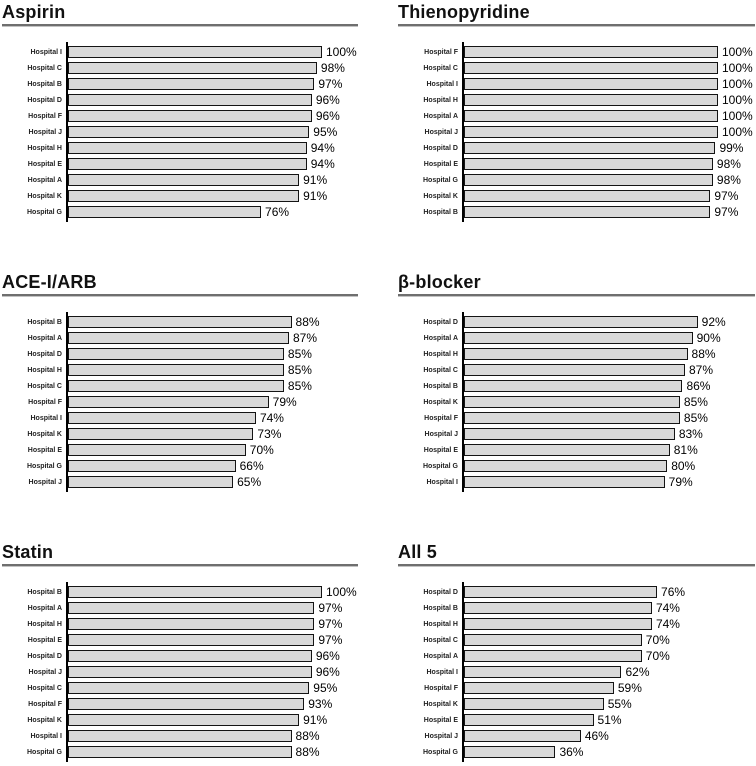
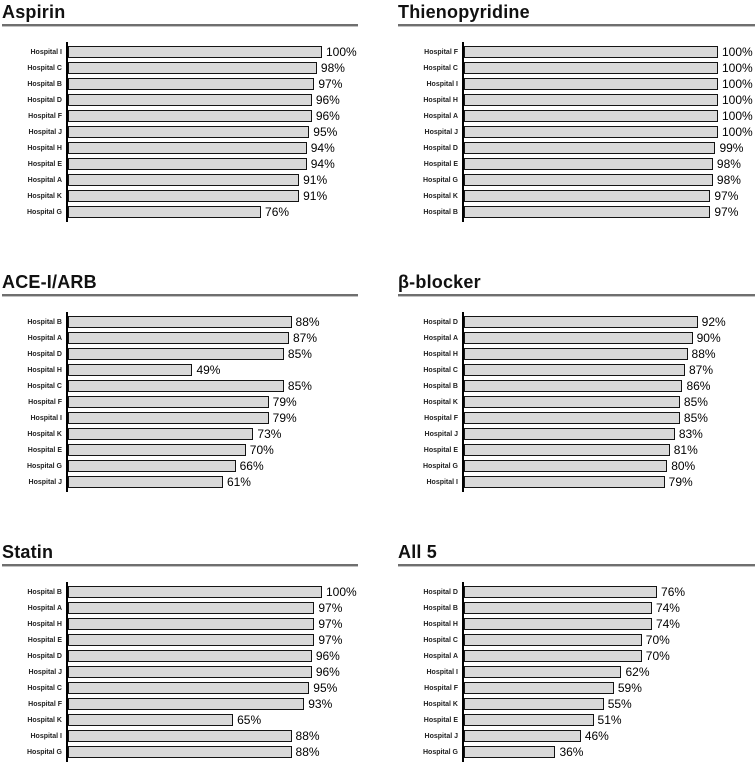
ACE-I/ARB/Hospital H: 85% -> 49%
ACE-I/ARB/Hospital I: 74% -> 79%
ACE-I/ARB/Hospital J: 65% -> 61%
Statin/Hospital K: 91% -> 65%
